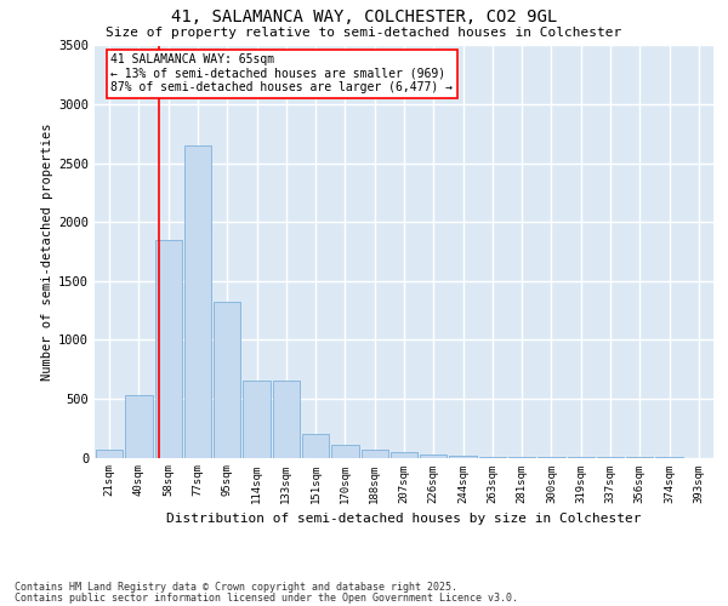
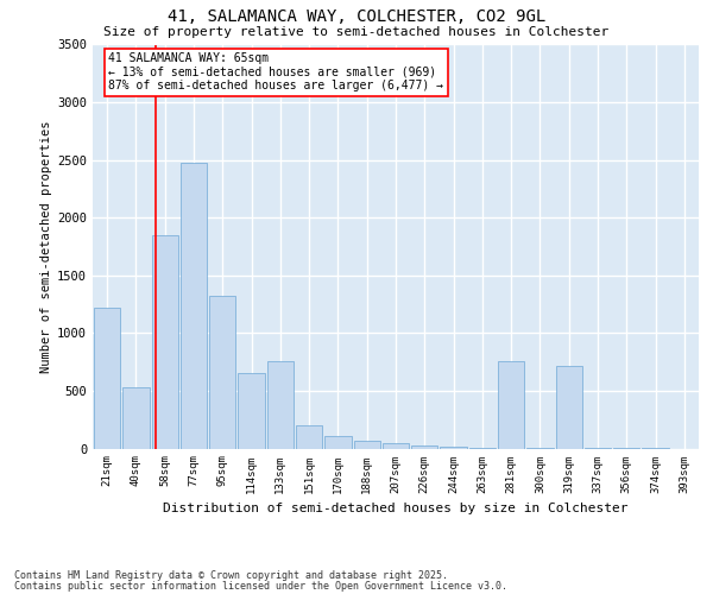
21sqm: 70 -> 1220
77sqm: 2650 -> 2480
133sqm: 650 -> 760
281sqm: 0 -> 760
319sqm: 0 -> 720
